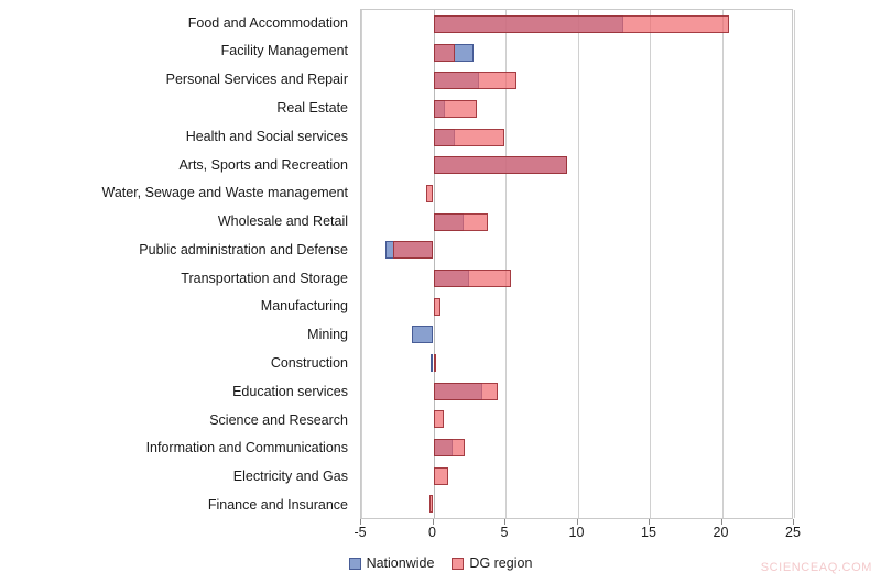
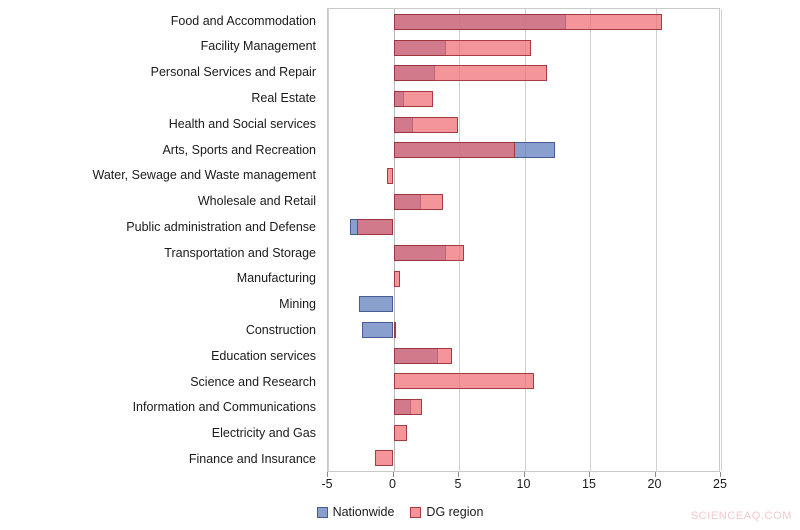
Nationwide/Facility Management: 2.8 -> 4.0
DG region/Facility Management: 1.5 -> 10.5
DG region/Personal Services and Repair: 5.8 -> 11.7
Nationwide/Arts, Sports and Recreation: 9.3 -> 12.3
Nationwide/Transportation and Storage: 2.5 -> 4.0
Nationwide/Mining: -1.5 -> -2.6
Nationwide/Construction: -0.2 -> -2.4
DG region/Science and Research: 0.7 -> 10.7
DG region/Finance and Insurance: -0.3 -> -1.4
